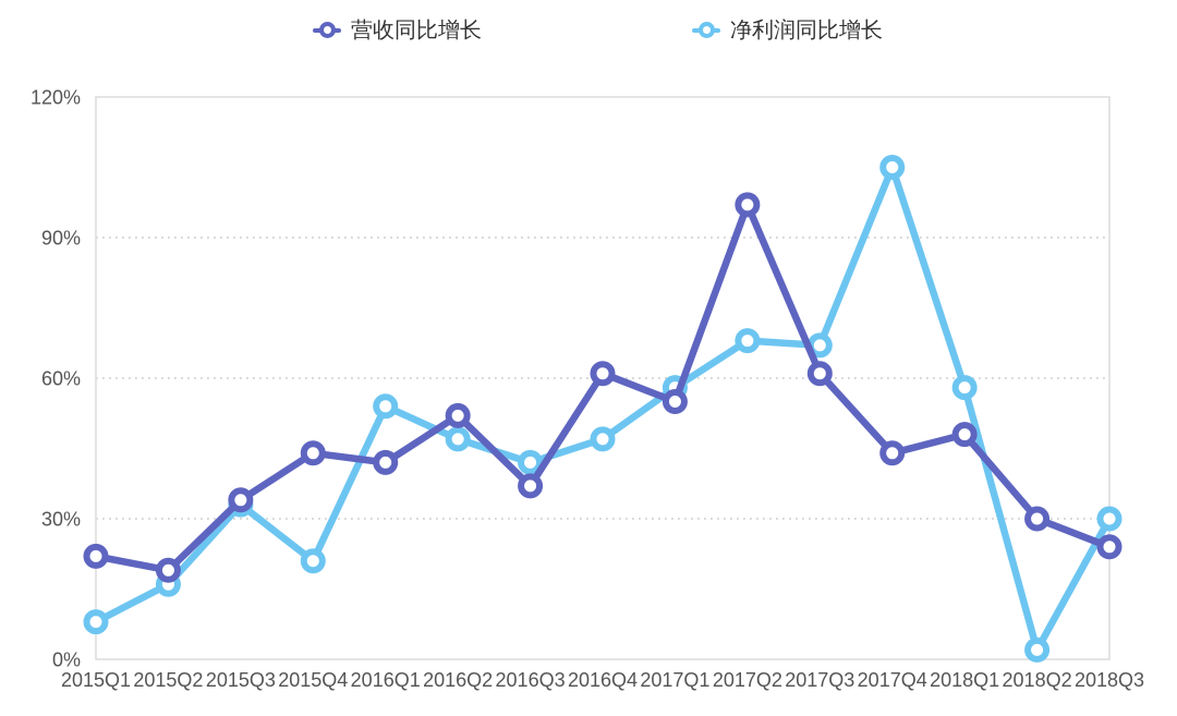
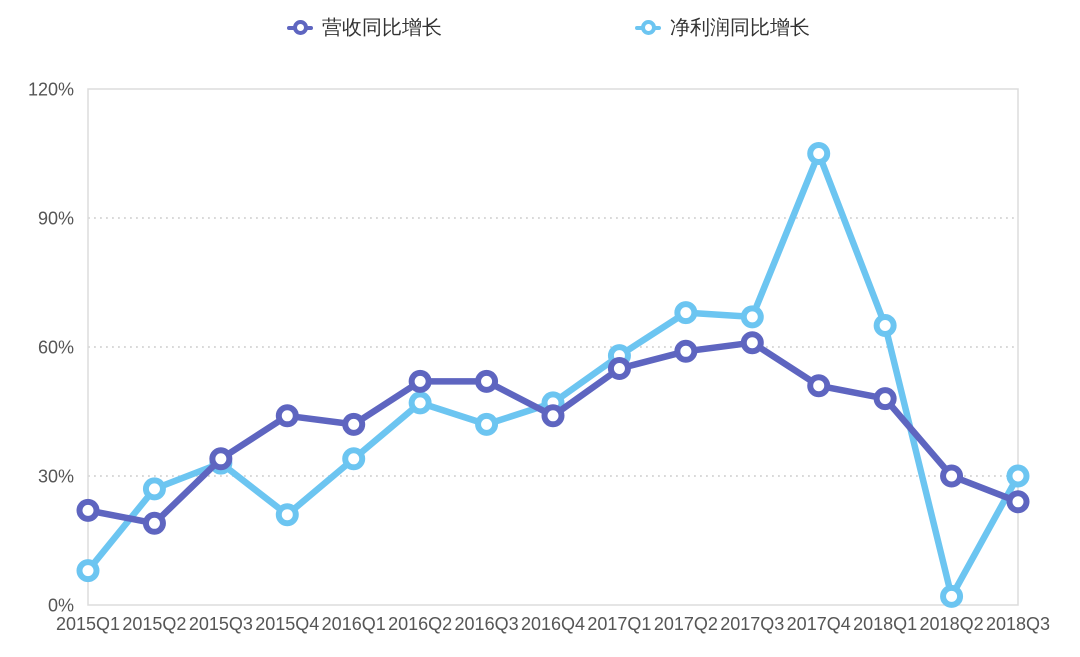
净利润同比增长/2015Q2: 16% -> 27%
净利润同比增长/2016Q1: 54% -> 34%
营收同比增长/2016Q3: 37% -> 52%
营收同比增长/2016Q4: 61% -> 44%
营收同比增长/2017Q2: 97% -> 59%
营收同比增长/2017Q4: 44% -> 51%
净利润同比增长/2018Q1: 58% -> 65%
